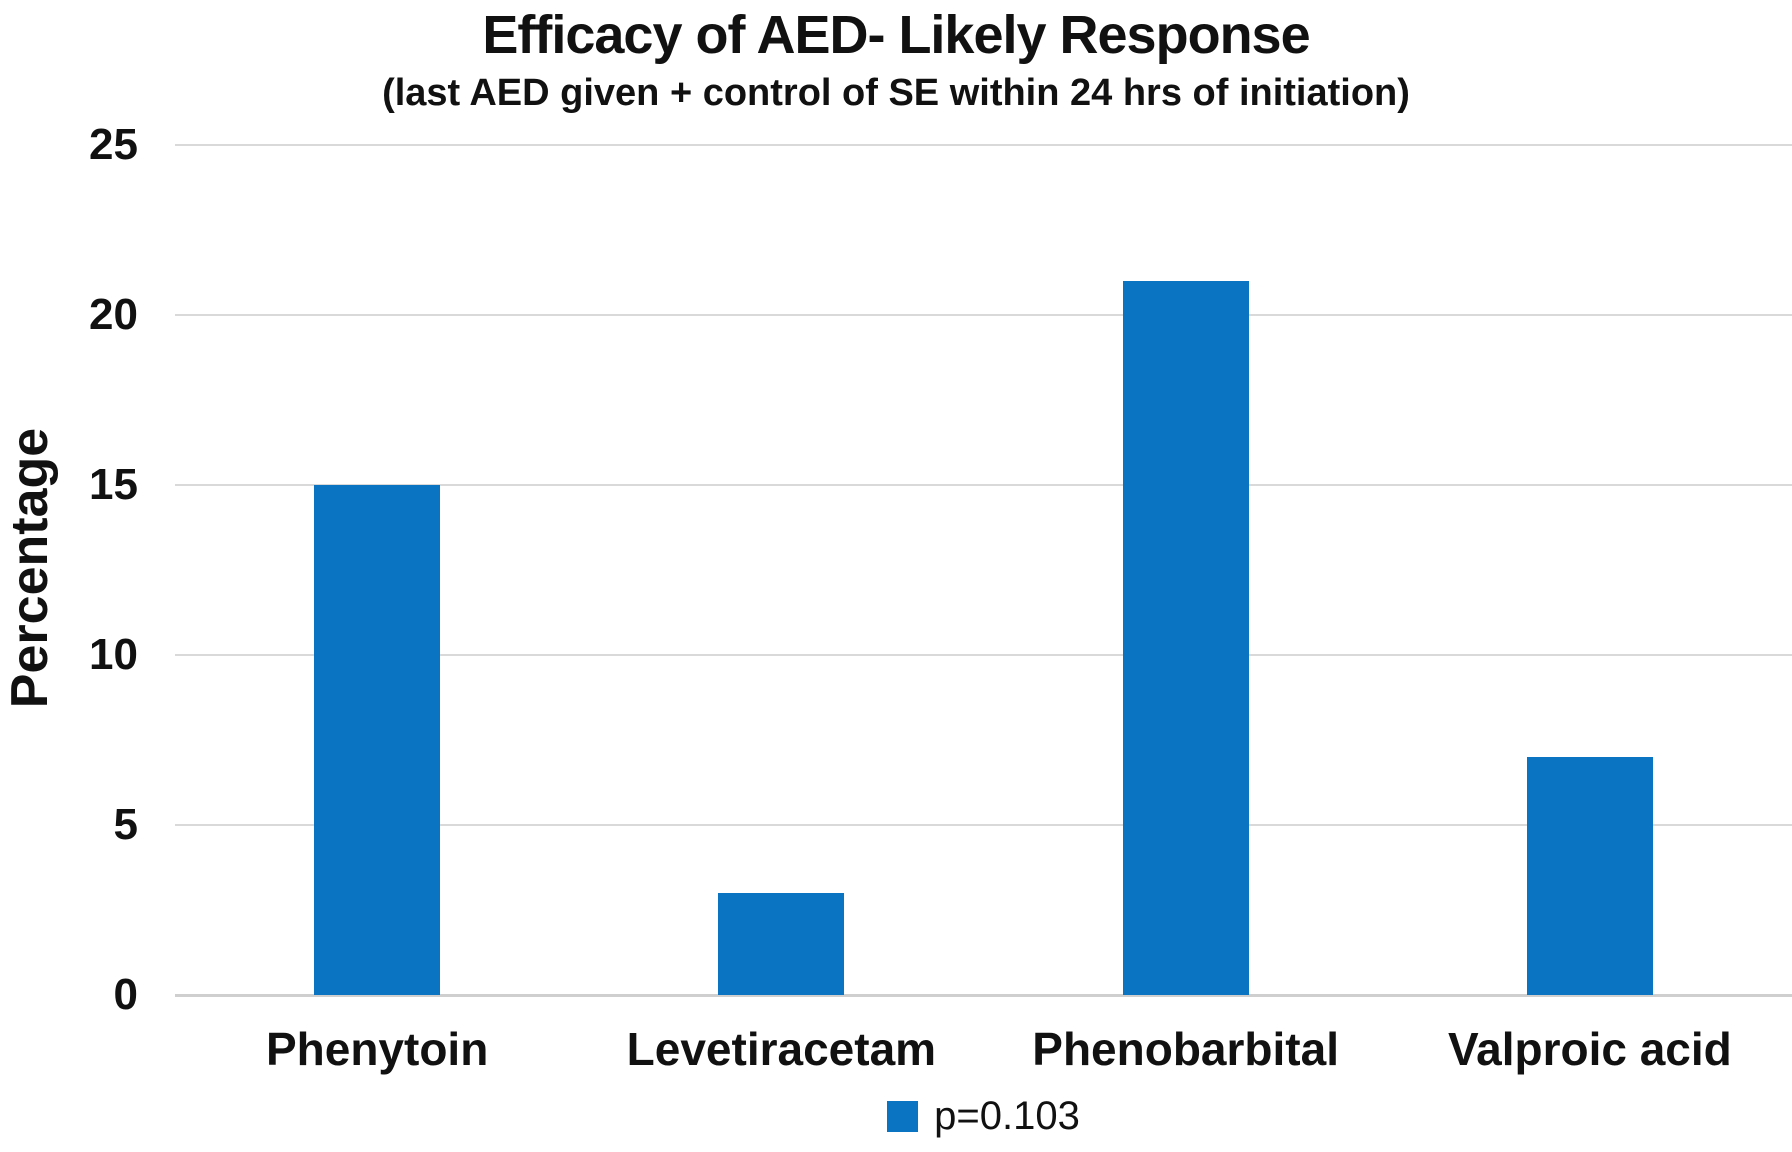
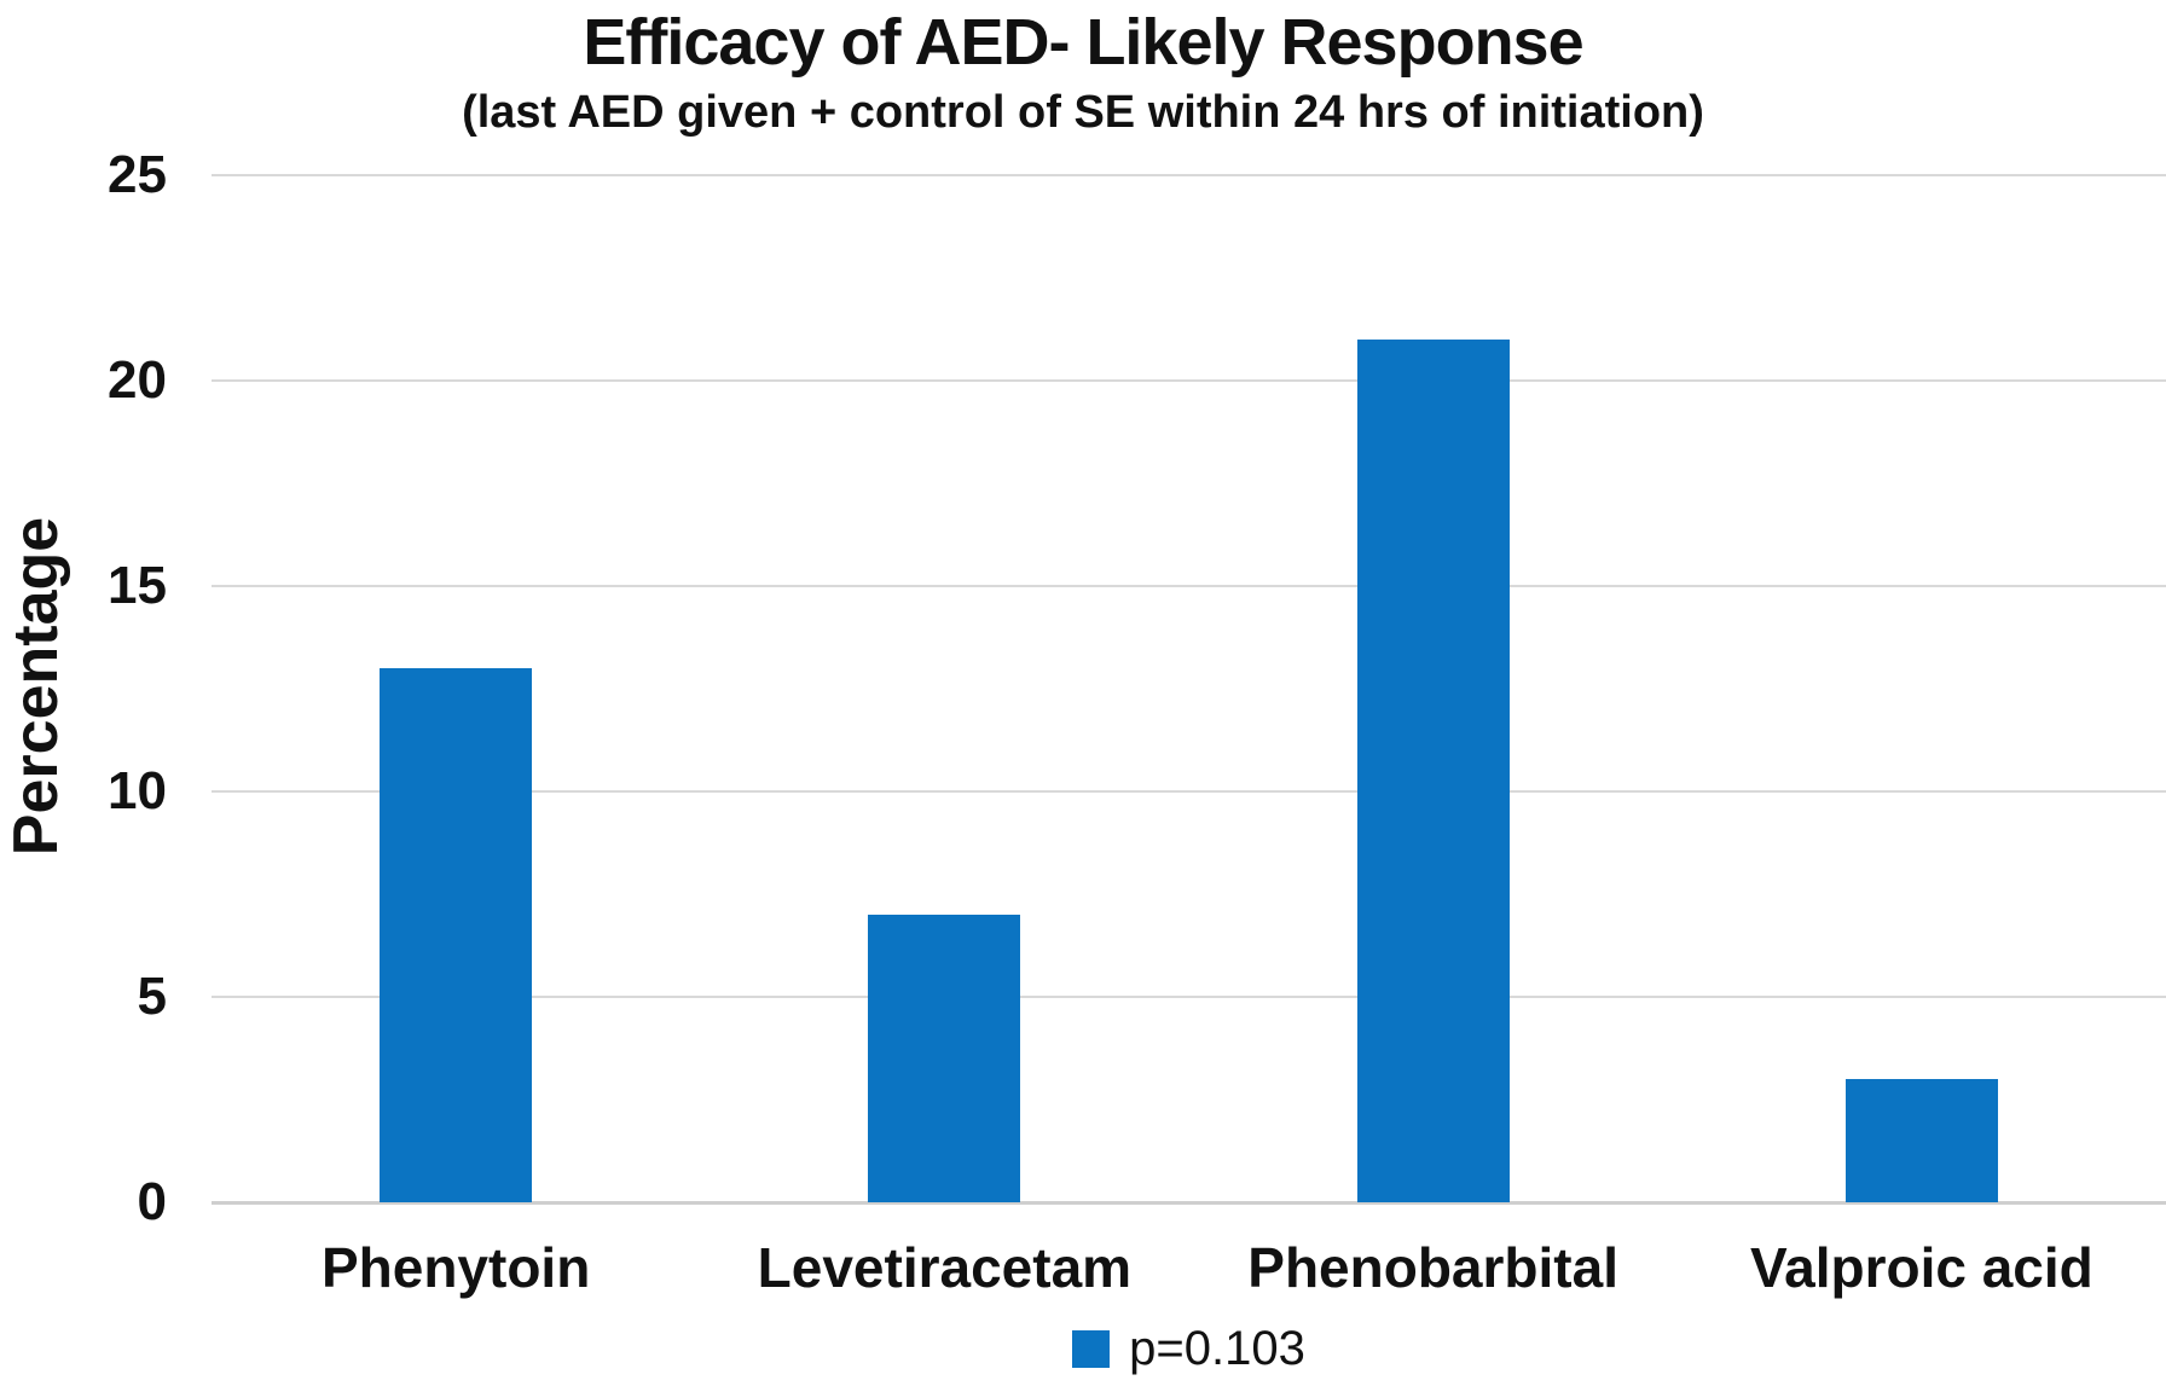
Phenytoin: 15 -> 13
Levetiracetam: 3 -> 7
Valproic acid: 7 -> 3
